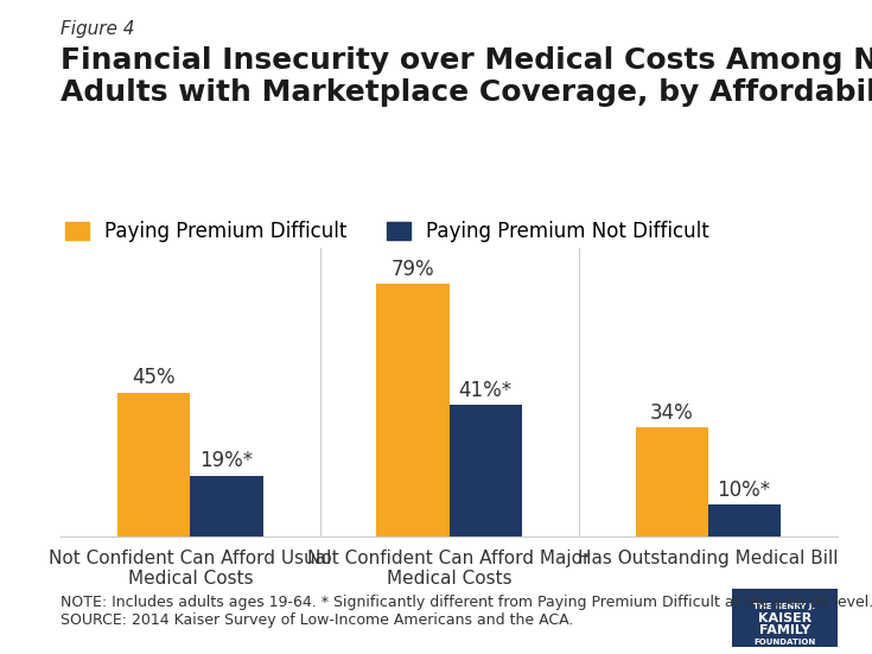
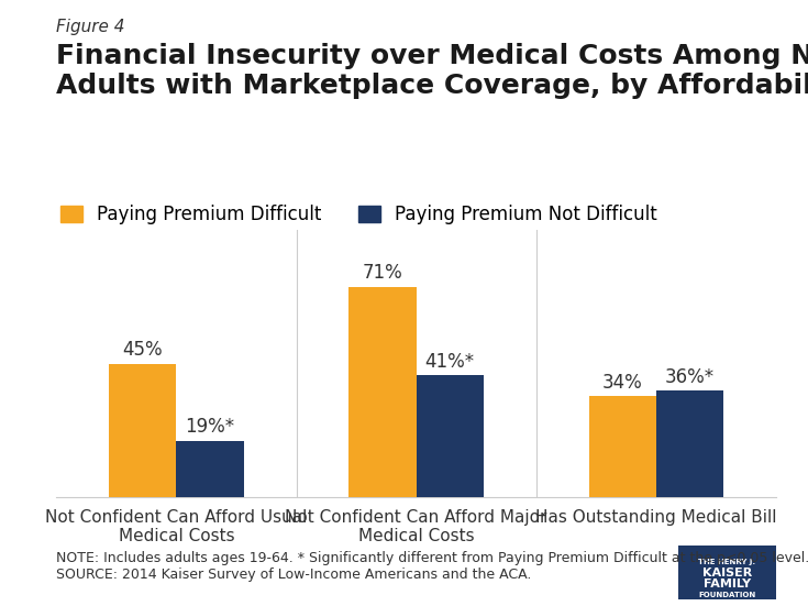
Paying Premium Difficult/Not Confident Can Afford Major Medical Costs: 79% -> 71%
Paying Premium Not Difficult/Has Outstanding Medical Bill: 10%* -> 36%*
